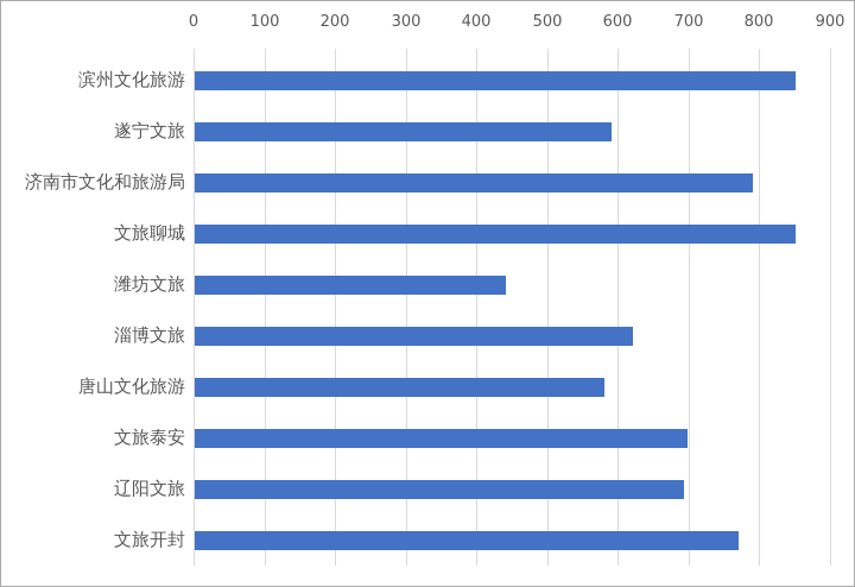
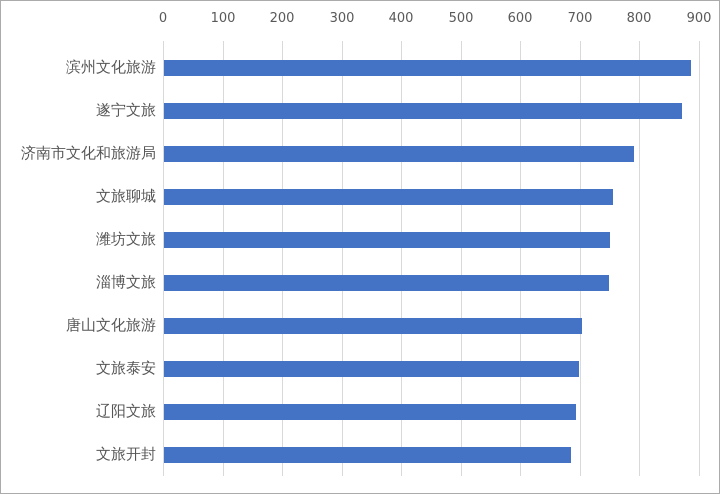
滨州文化旅游: 850 -> 880
遂宁文旅: 590 -> 870
文旅聊城: 850 -> 750
潍坊文旅: 440 -> 750
淄博文旅: 620 -> 750
唐山文化旅游: 580 -> 700
文旅开封: 770 -> 680
